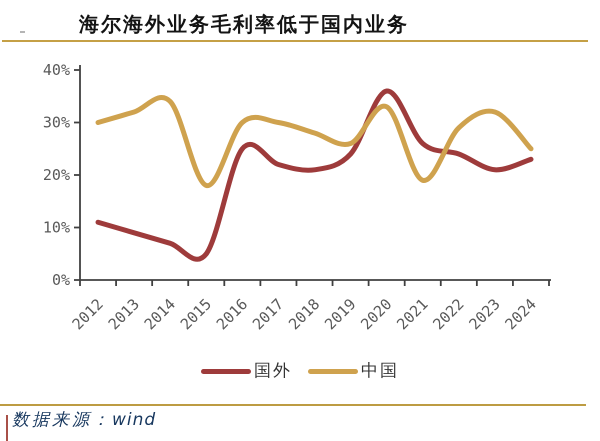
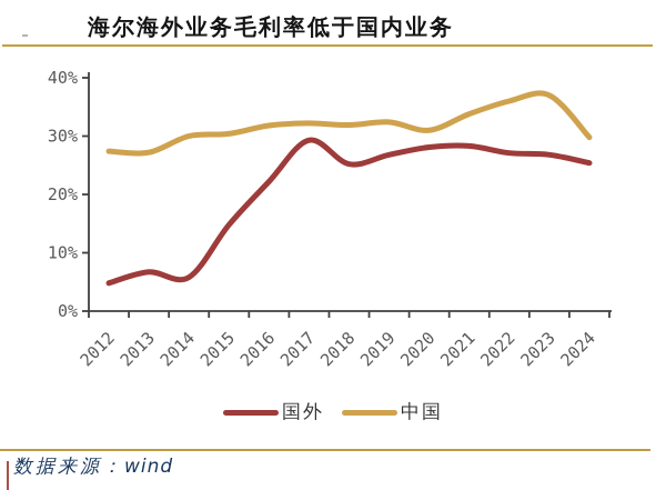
国外/2012: 11% -> 5%
中国/2012: 30% -> 27%
国外/2013: 9% -> 7%
中国/2013: 32% -> 27%
国外/2014: 7% -> 6%
中国/2014: 34% -> 30%
国外/2015: 5% -> 15%
中国/2015: 18% -> 30%
国外/2016: 25% -> 22%
中国/2016: 30% -> 32%
国外/2017: 22% -> 29%
中国/2017: 30% -> 32%
国外/2018: 21% -> 25%
中国/2018: 28% -> 32%
国外/2019: 24% -> 27%
中国/2019: 26% -> 32%
国外/2020: 36% -> 28%
中国/2020: 33% -> 31%
国外/2021: 26% -> 28%
中国/2021: 19% -> 34%
国外/2022: 24% -> 27%
中国/2022: 29% -> 36%
国外/2023: 21% -> 27%
中国/2023: 32% -> 37%
国外/2024: 23% -> 25%
中国/2024: 25% -> 30%
